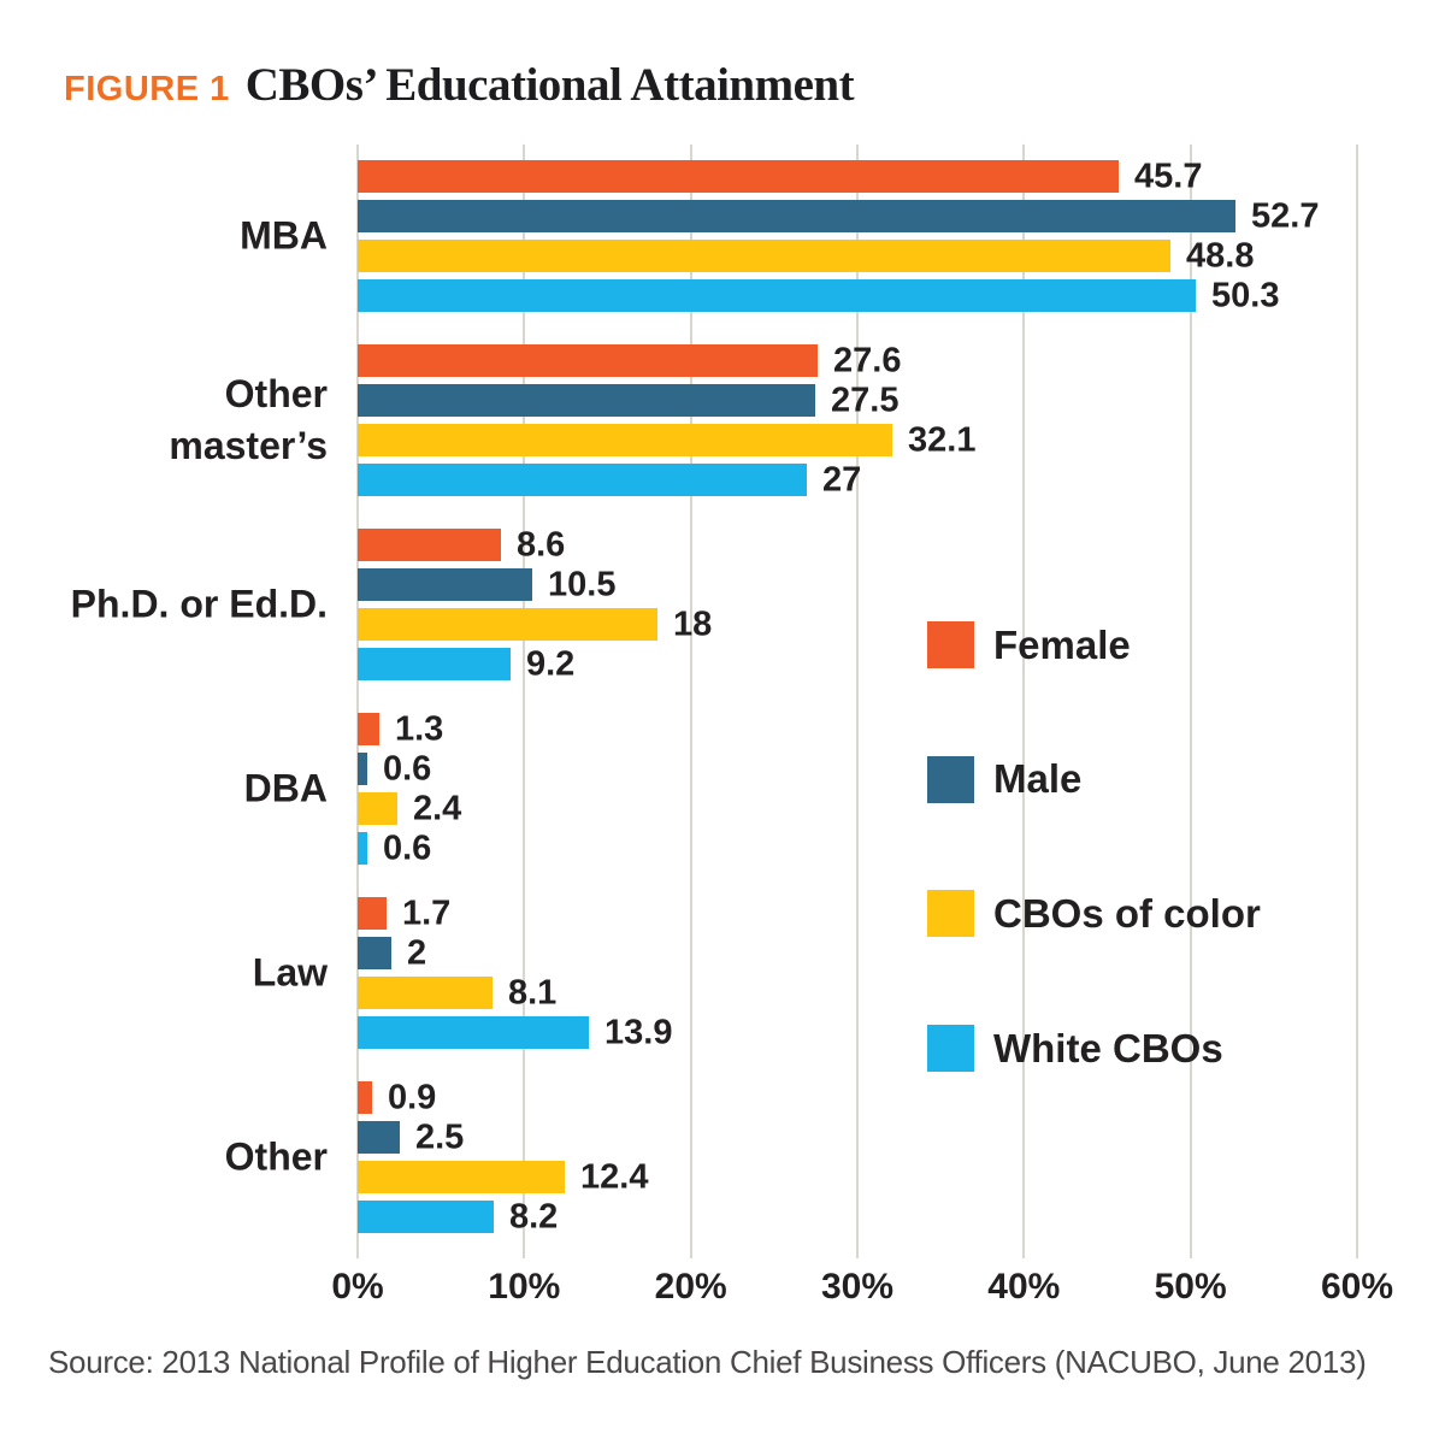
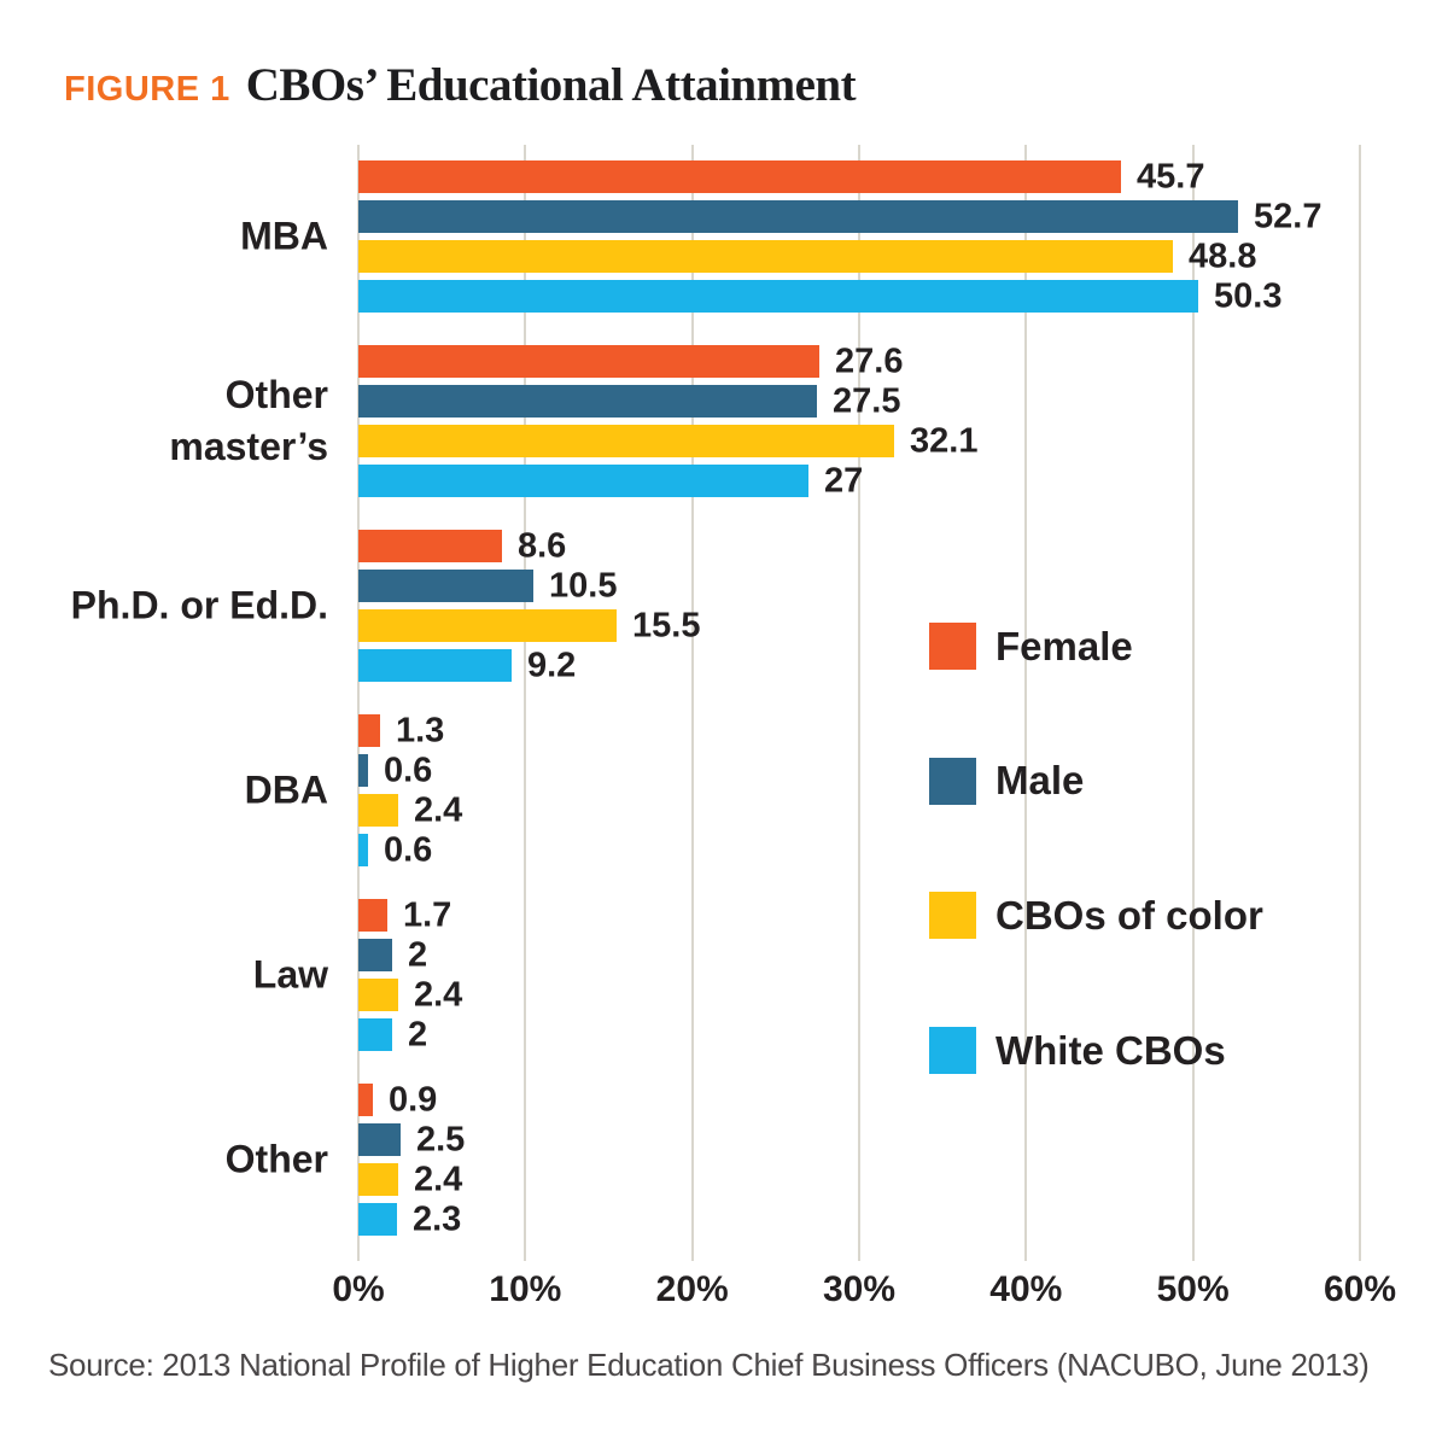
CBOs of color/Ph.D. or Ed.D.: 18 -> 15.5
CBOs of color/Law: 8.1 -> 2.4
White CBOs/Law: 13.9 -> 2
CBOs of color/Other: 12.4 -> 2.4
White CBOs/Other: 8.2 -> 2.3
